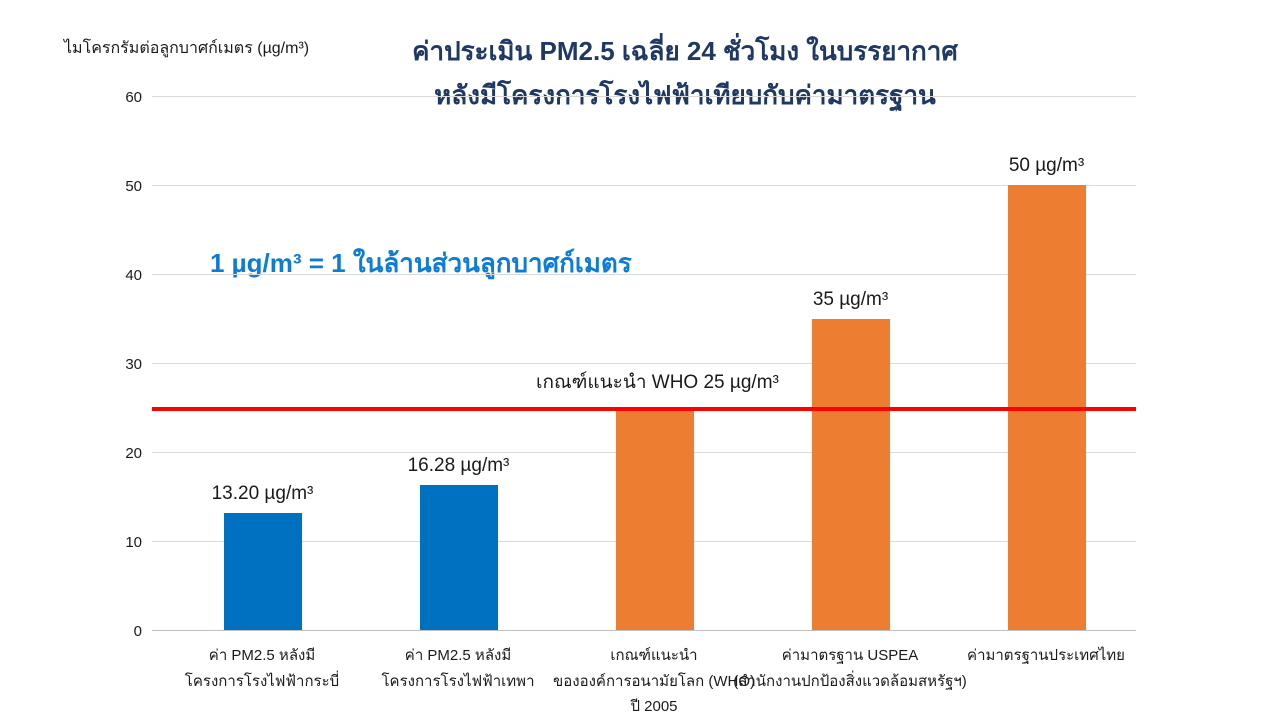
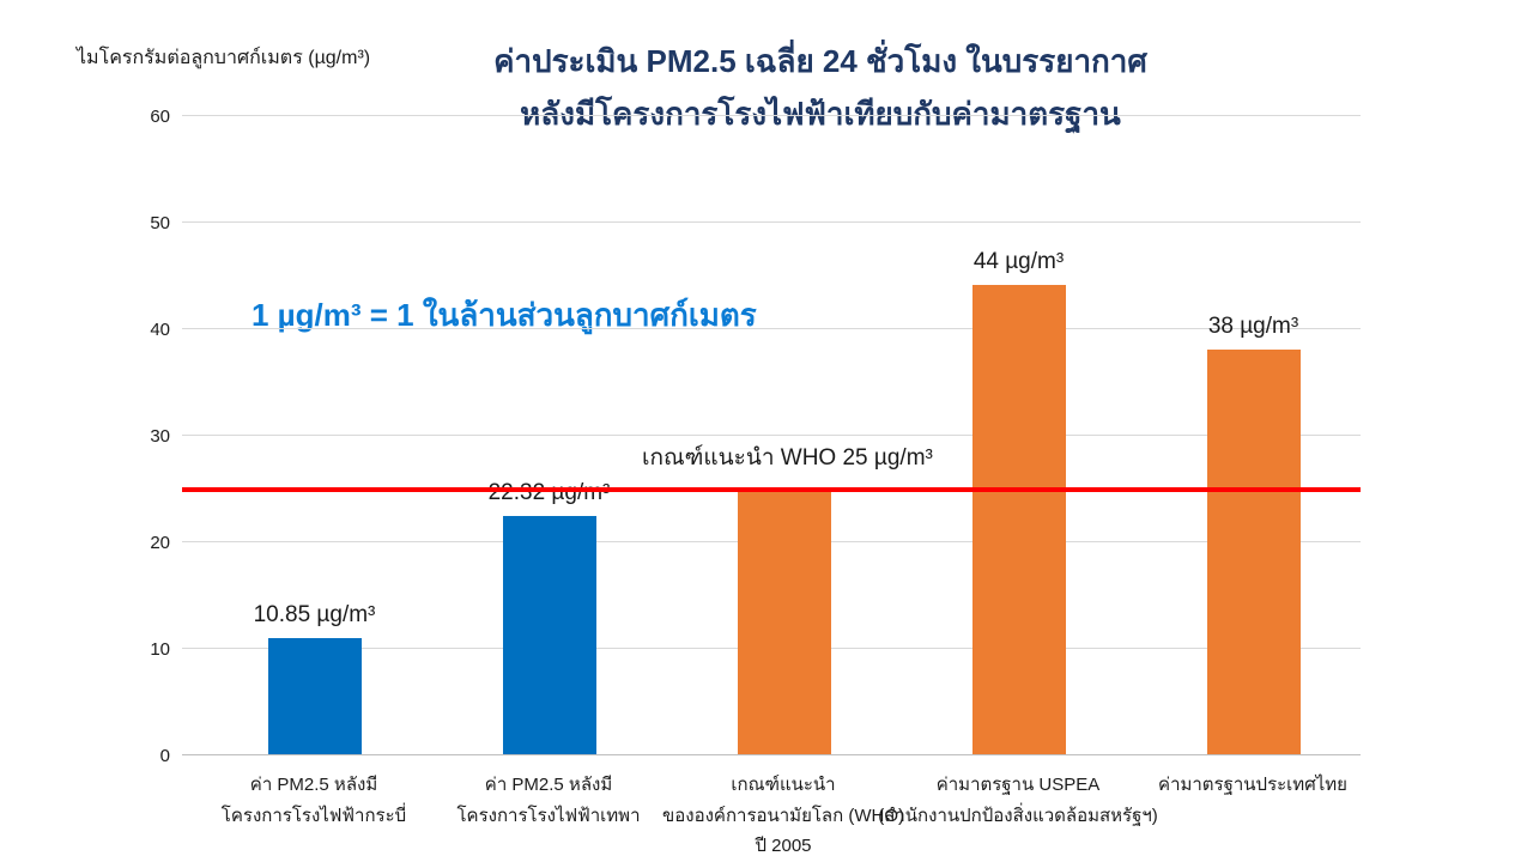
ค่า PM2.5 หลังมี โครงการโรงไฟฟ้ากระบี่: 13.20 -> 10.85
ค่า PM2.5 หลังมี โครงการโรงไฟฟ้าเทพา: 16.28 -> 22.32
ค่ามาตรฐาน USPEA (สำนักงานปกป้องสิ่งแวดล้อมสหรัฐฯ): 35 -> 44
ค่ามาตรฐานประเทศไทย: 50 -> 38
